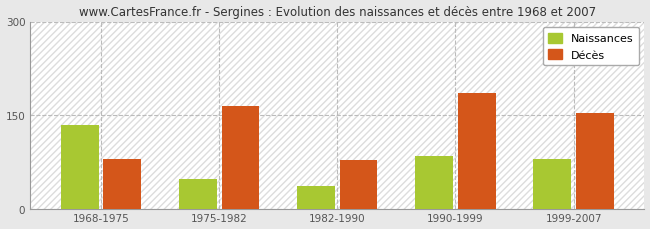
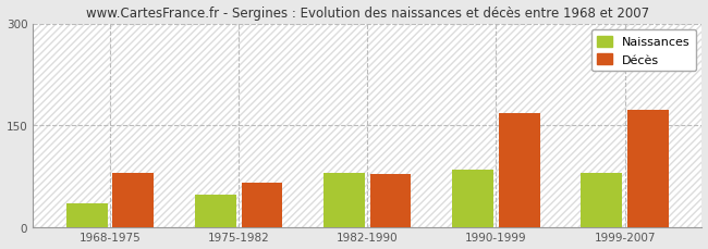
Naissances/1968-1975: 134 -> 35
Décès/1975-1982: 164 -> 65
Naissances/1982-1990: 36 -> 80
Décès/1990-1999: 186 -> 168
Décès/1999-2007: 154 -> 172
